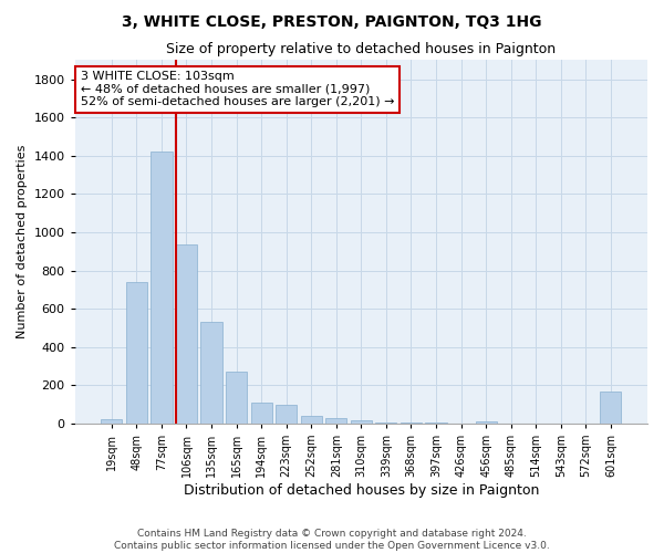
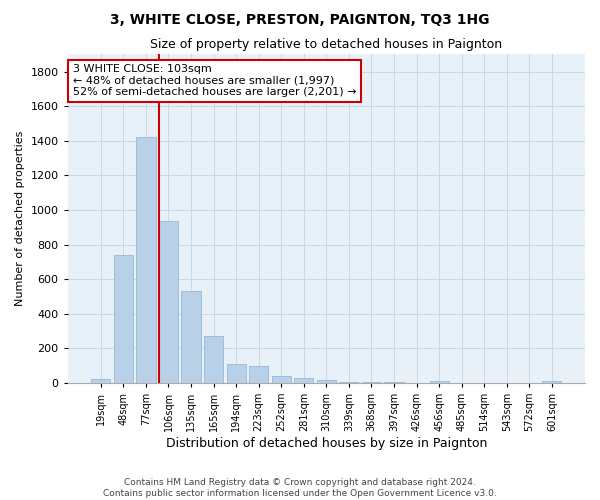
601sqm: 170 -> 10
